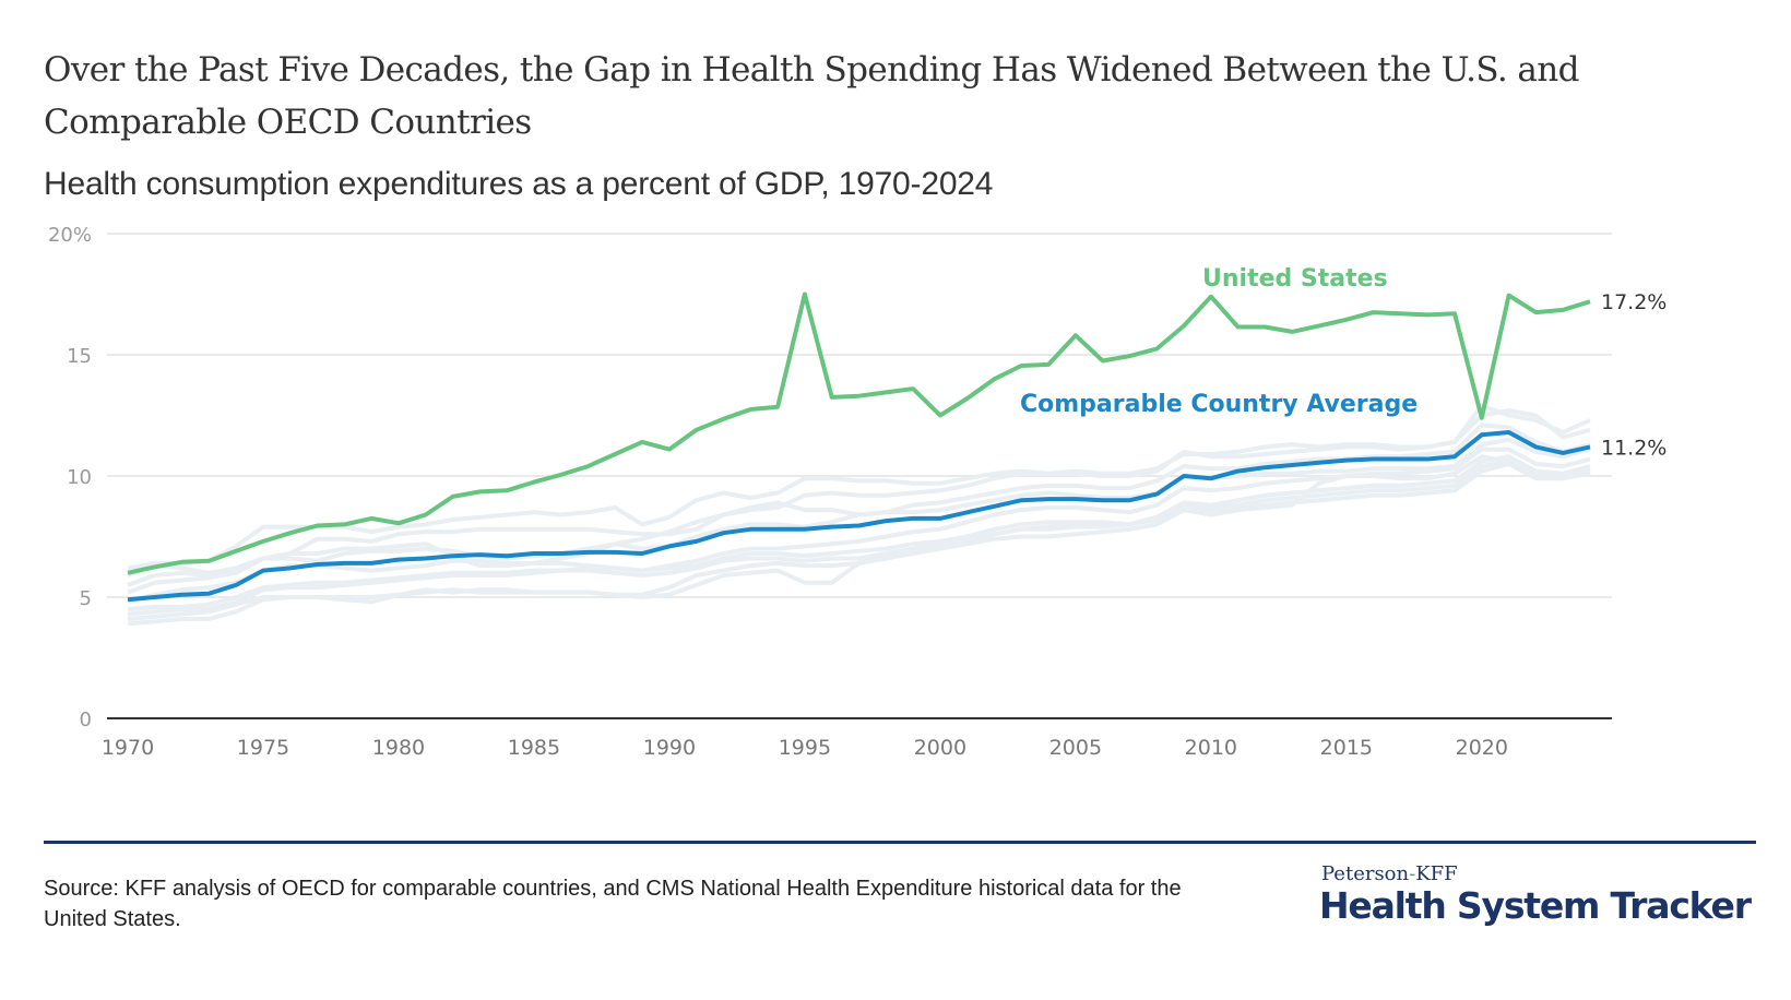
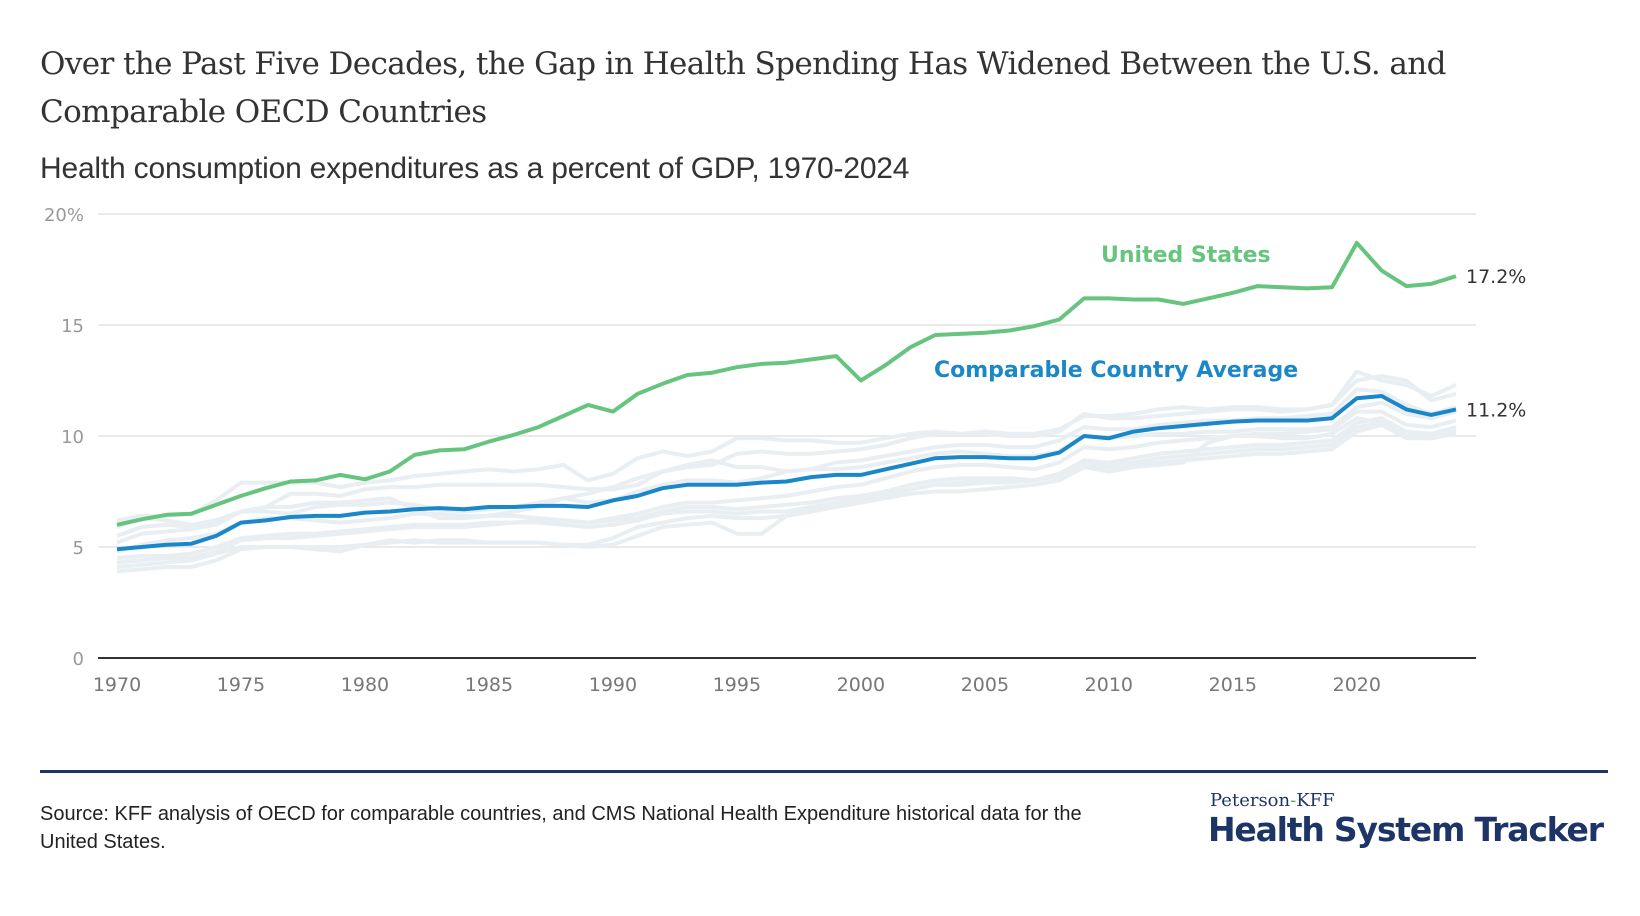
United States/1995: 17.5% -> 13.1%
United States/2005: 15.8% -> 14.7%
United States/2010: 17.4% -> 16.2%
United States/2020: 12.4% -> 18.7%
